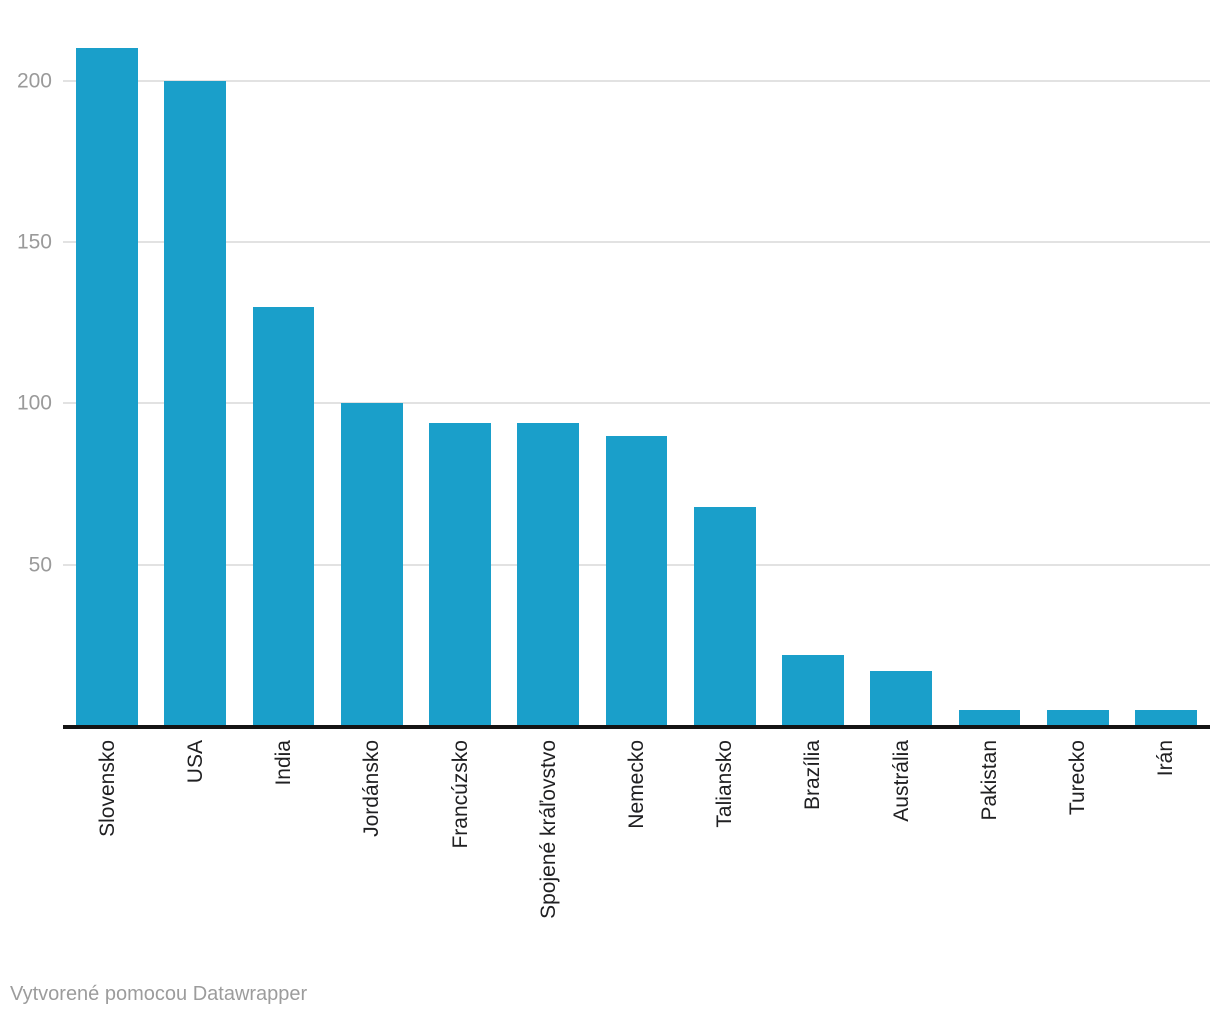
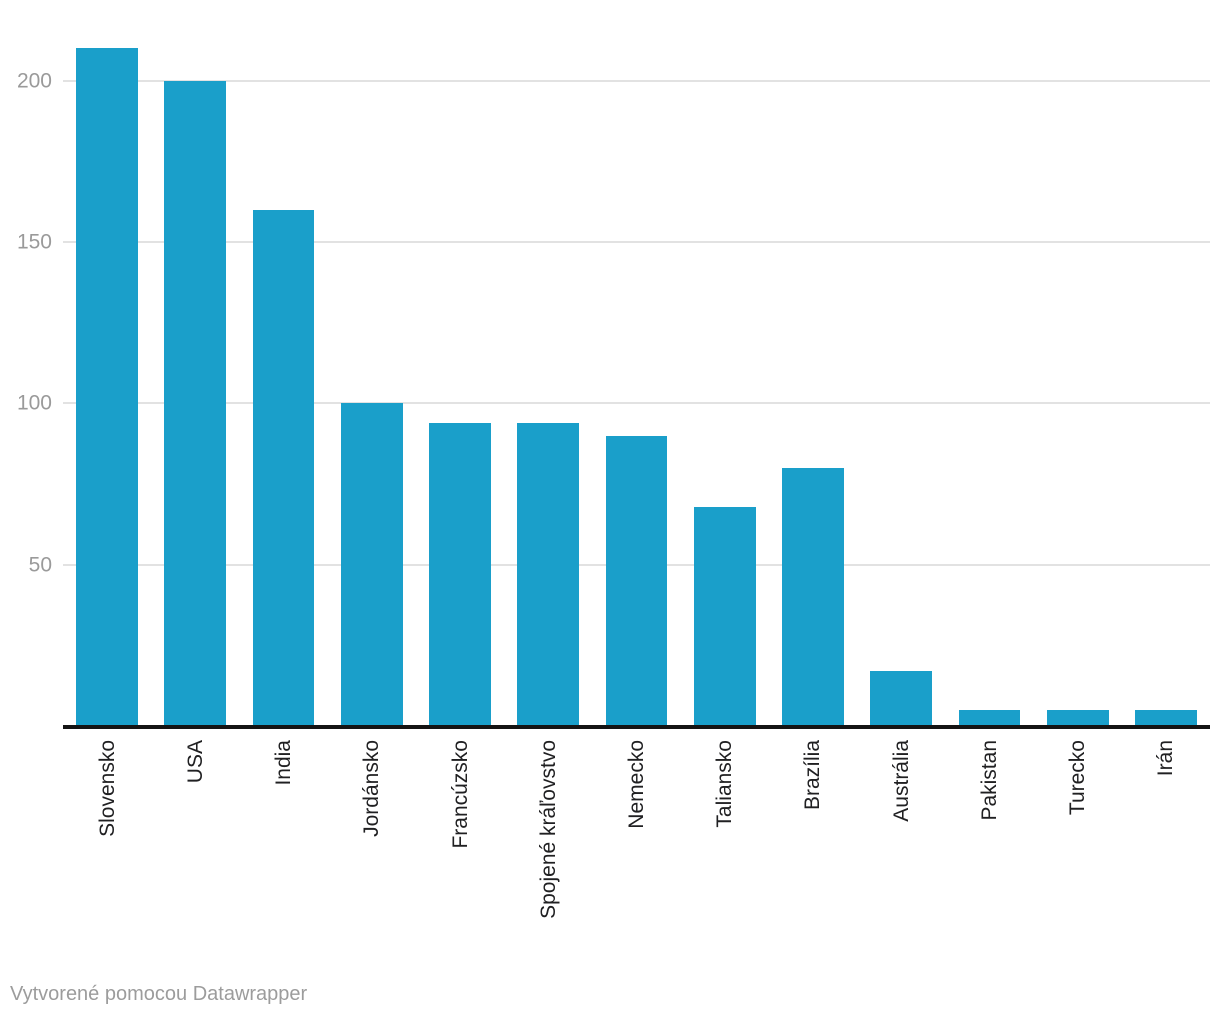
India: 130 -> 160
Brazília: 22 -> 80
